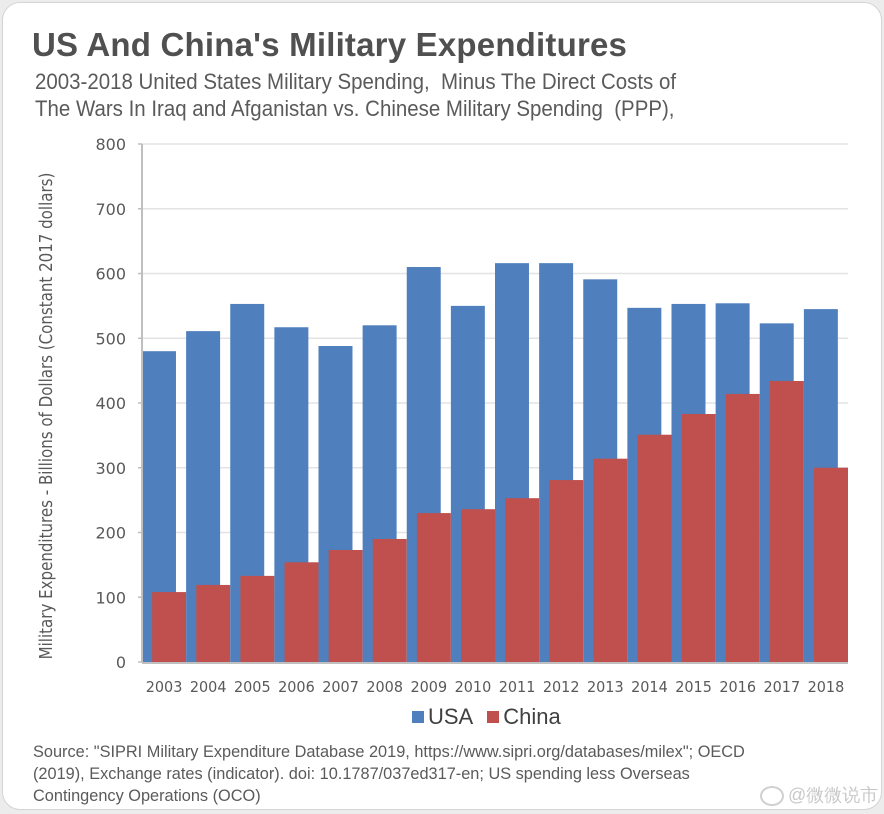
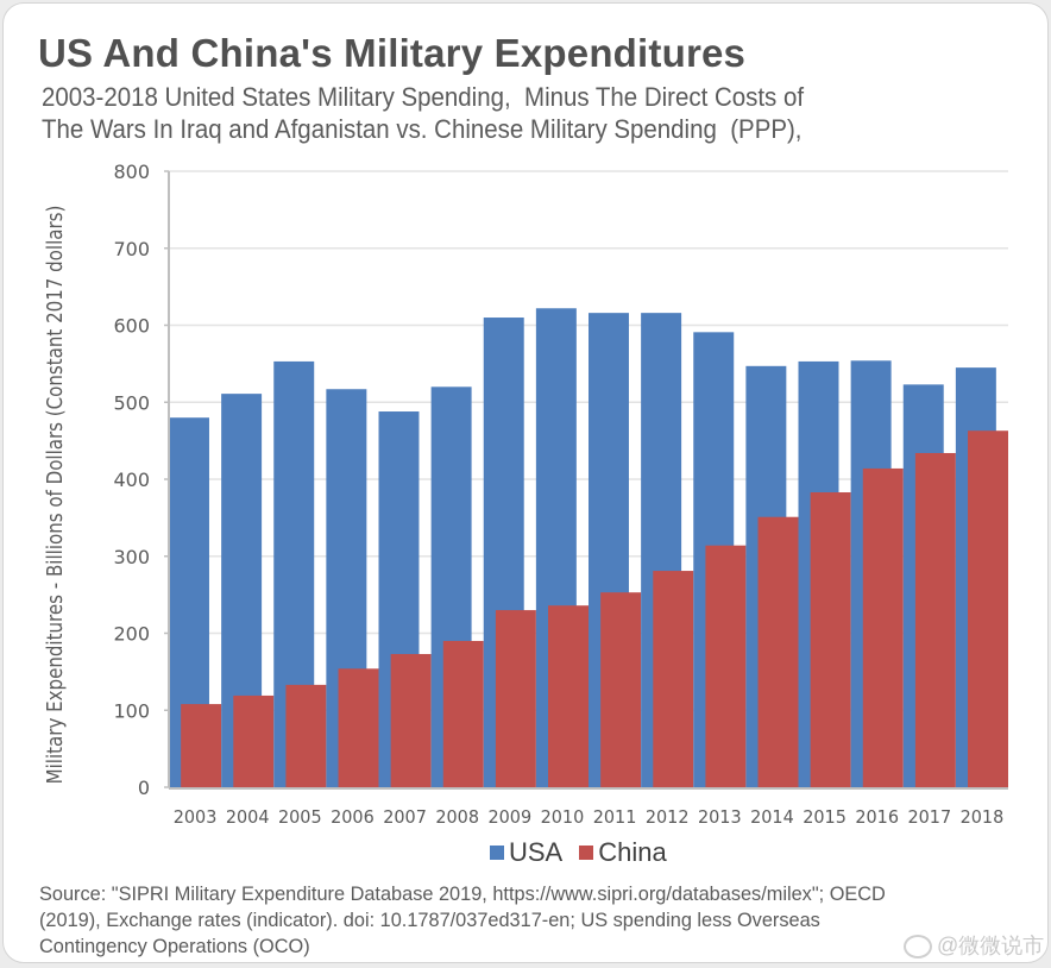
USA/2010: 550 -> 620
China/2018: 300 -> 460
